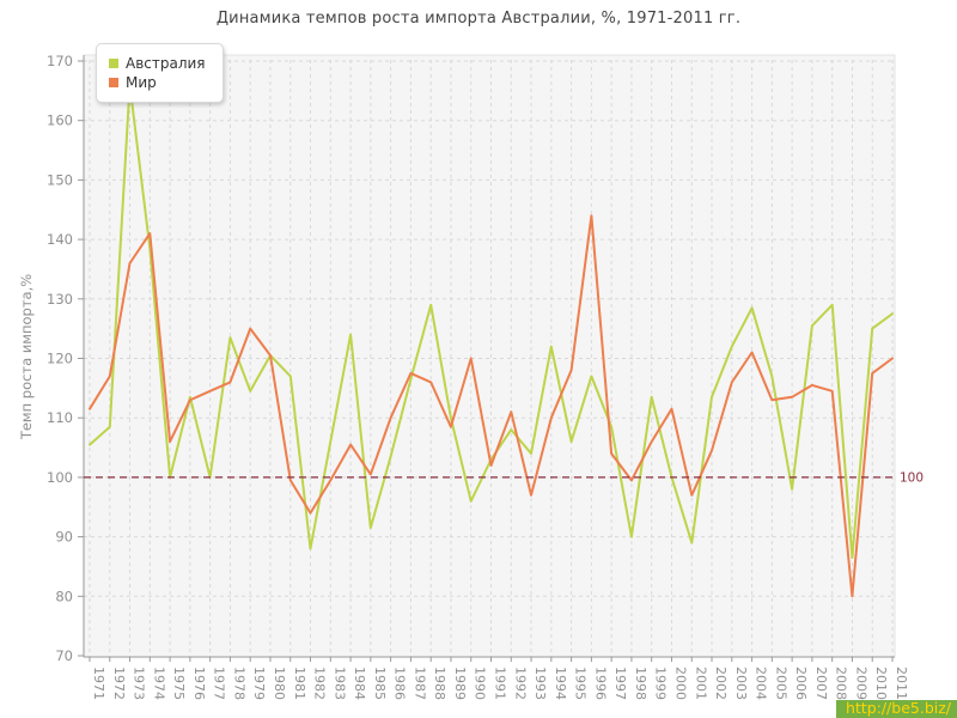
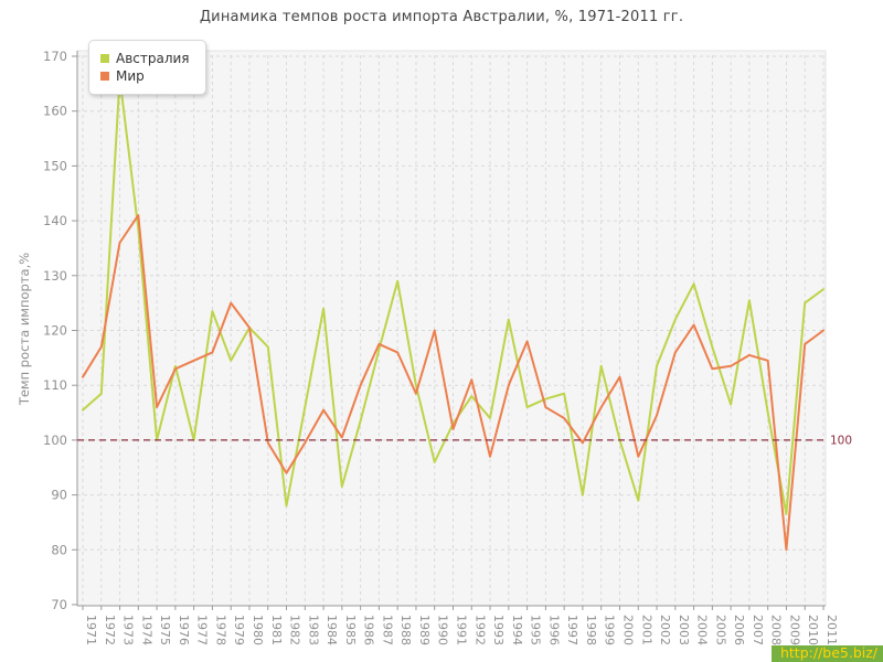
Австралия/1996: 117 -> 108
Мир/1996: 144 -> 106
Австралия/2006: 98 -> 106
Австралия/2008: 129 -> 105
